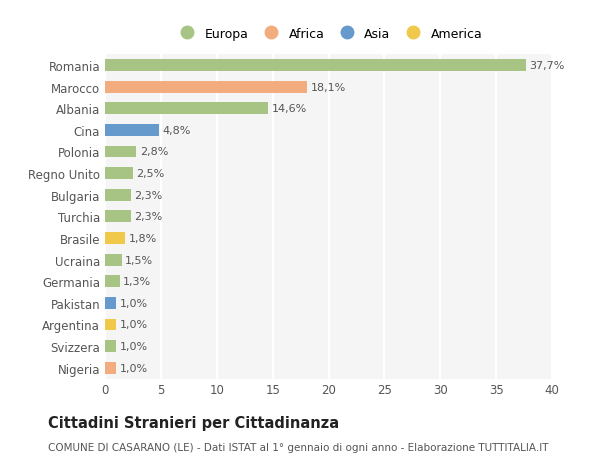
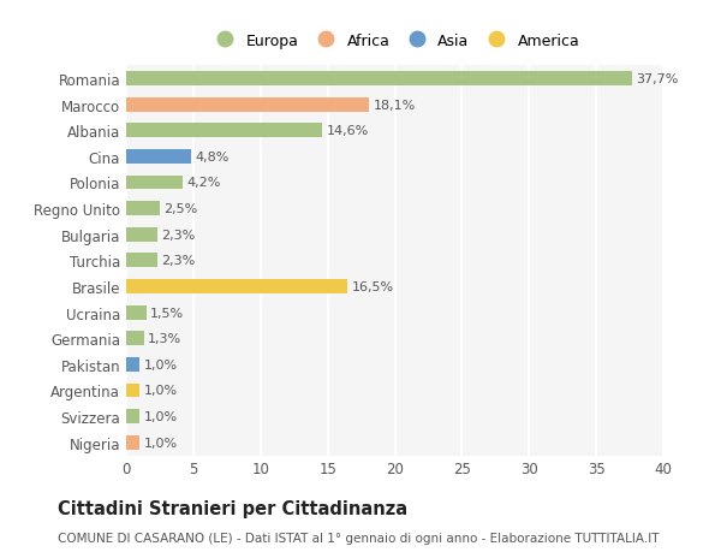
Polonia: 2,8% -> 4,2%
Brasile: 1,8% -> 16,5%
